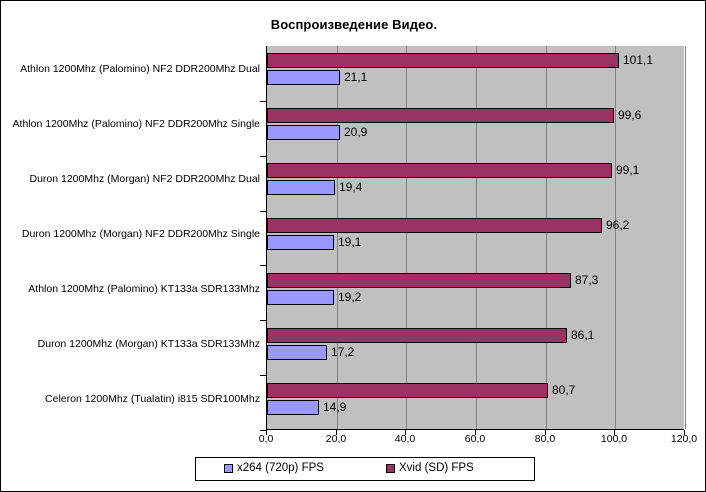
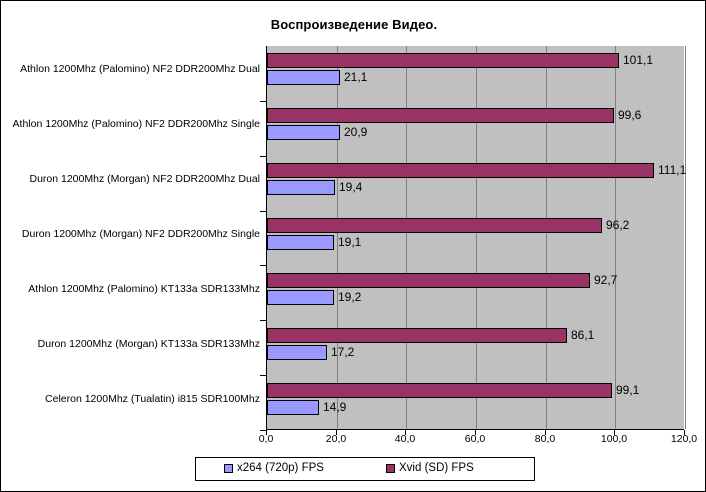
Xvid (SD) FPS/Duron 1200Mhz (Morgan) NF2 DDR200Mhz Dual: 99,1 -> 111,1
Xvid (SD) FPS/Athlon 1200Mhz (Palomino) KT133a SDR133Mhz: 87,3 -> 92,7
Xvid (SD) FPS/Celeron 1200Mhz (Tualatin) i815 SDR100Mhz: 80,7 -> 99,1
